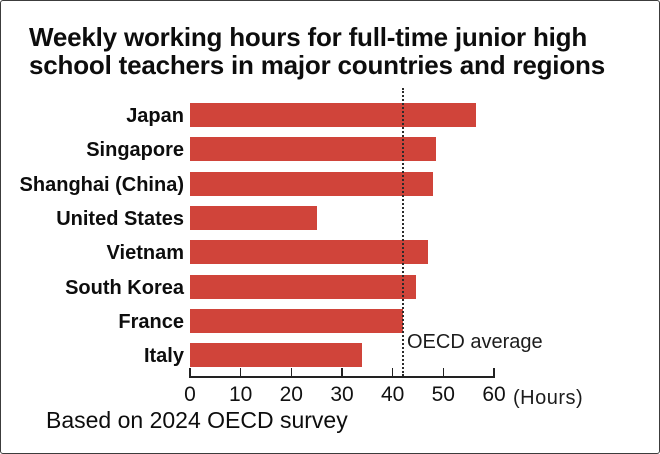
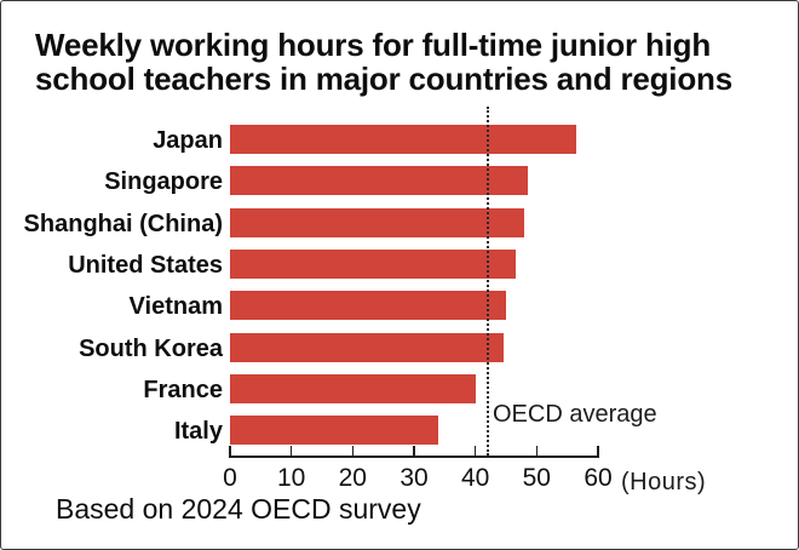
United States: 25 -> 46
Vietnam: 47 -> 45
France: 42 -> 40
